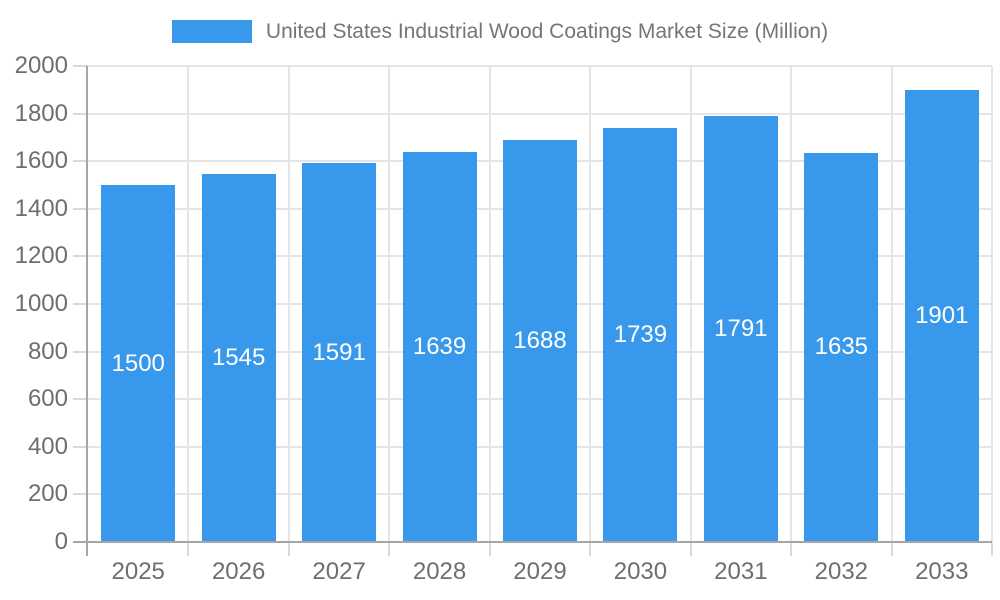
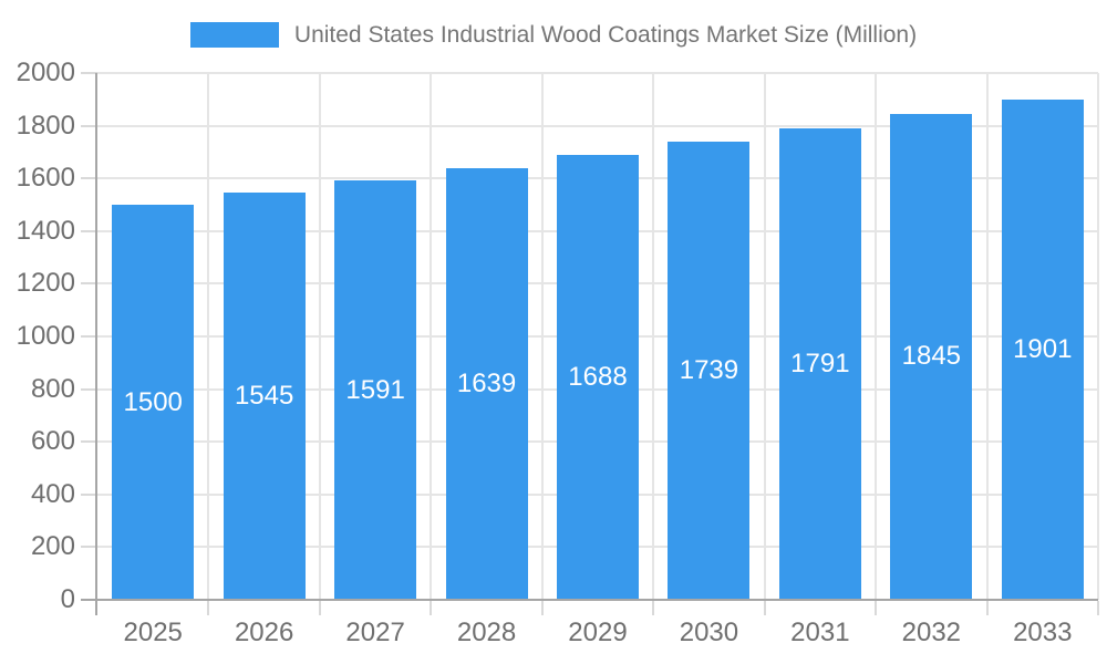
2032: 1635 -> 1845
